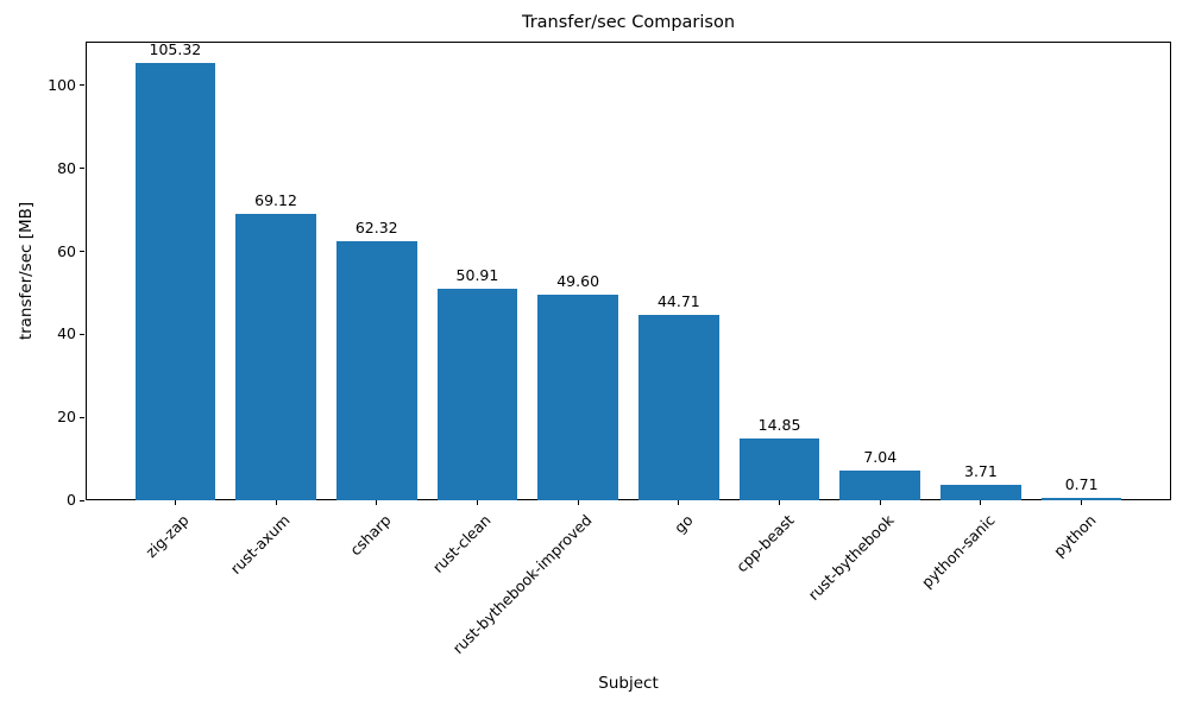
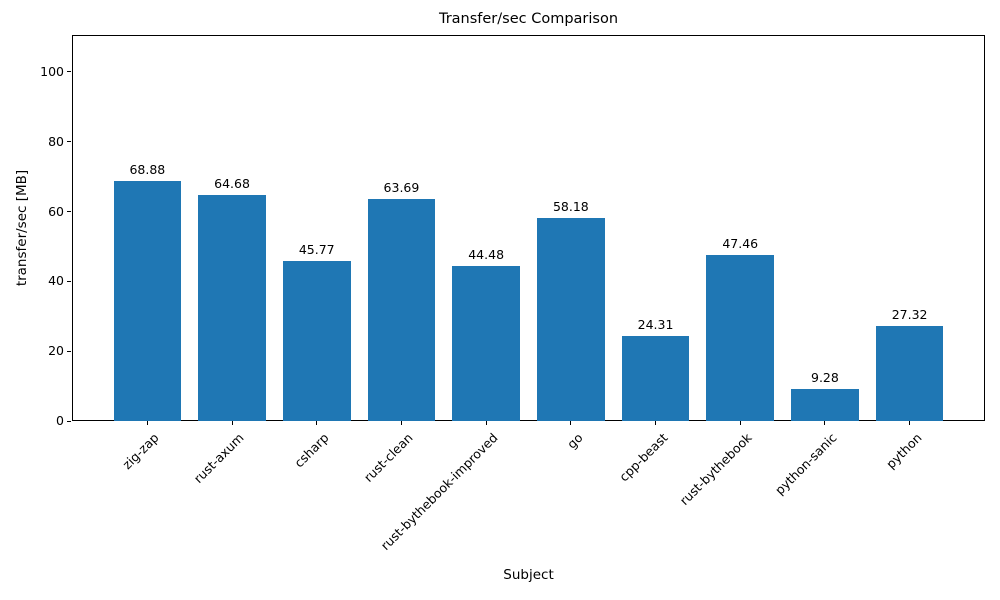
zig-zap: 105.32 -> 68.88
rust-axum: 69.12 -> 64.68
csharp: 62.32 -> 45.77
rust-clean: 50.91 -> 63.69
rust-bythebook-improved: 49.60 -> 44.48
go: 44.71 -> 58.18
cpp-beast: 14.85 -> 24.31
rust-bythebook: 7.04 -> 47.46
python-sanic: 3.71 -> 9.28
python: 0.71 -> 27.32
